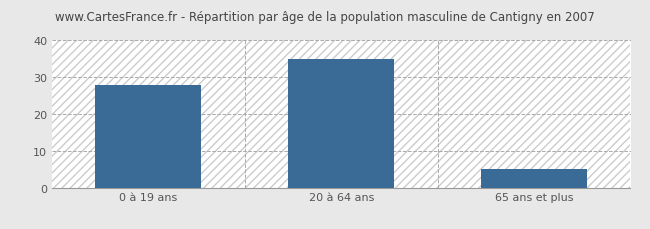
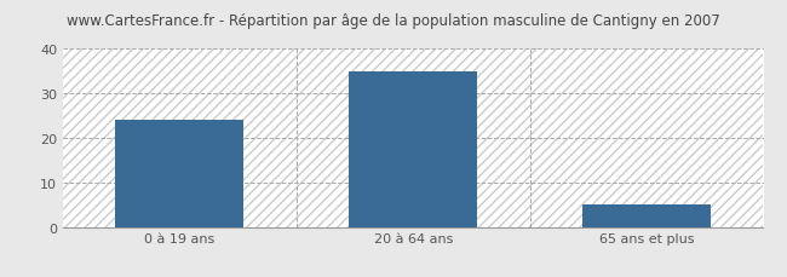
0 à 19 ans: 28 -> 24
